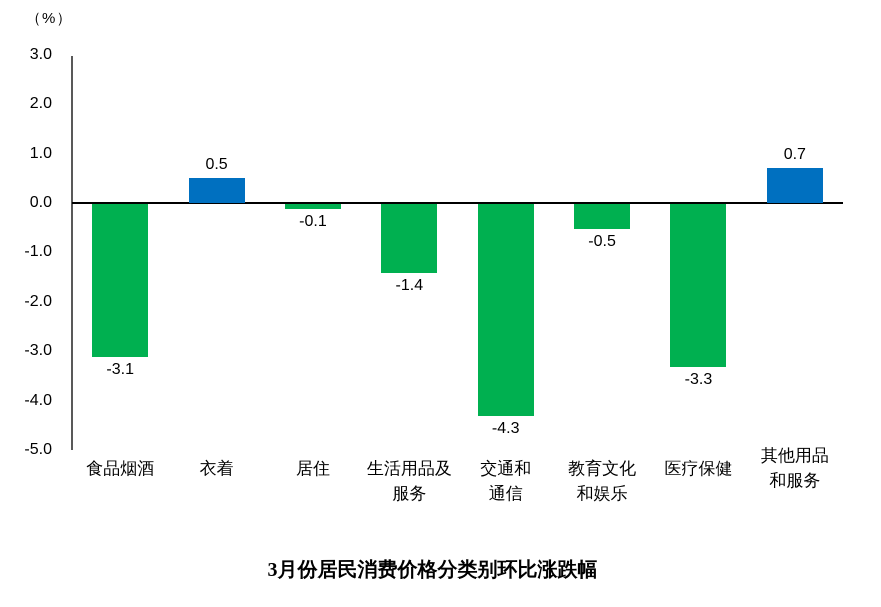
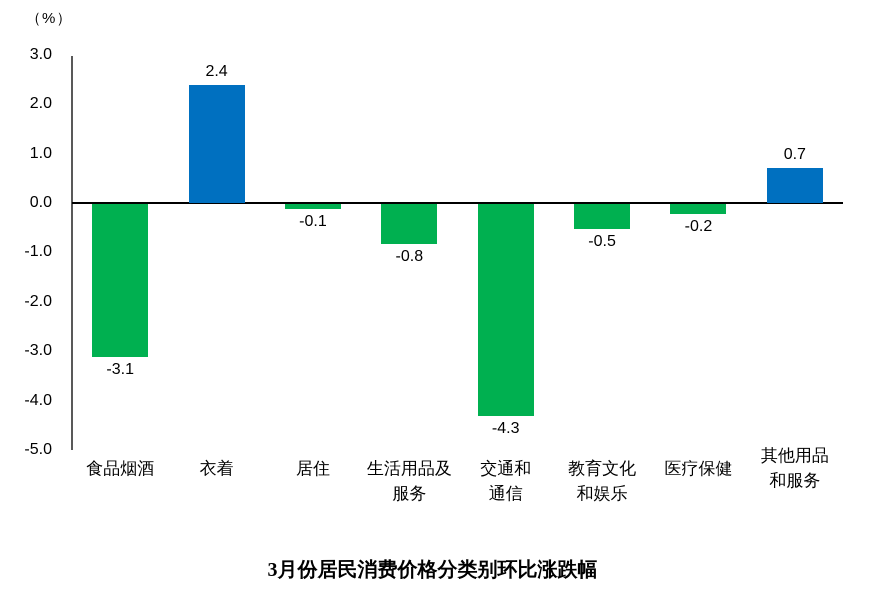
衣着: 0.5 -> 2.4
生活用品及 服务: -1.4 -> -0.8
医疗保健: -3.3 -> -0.2
